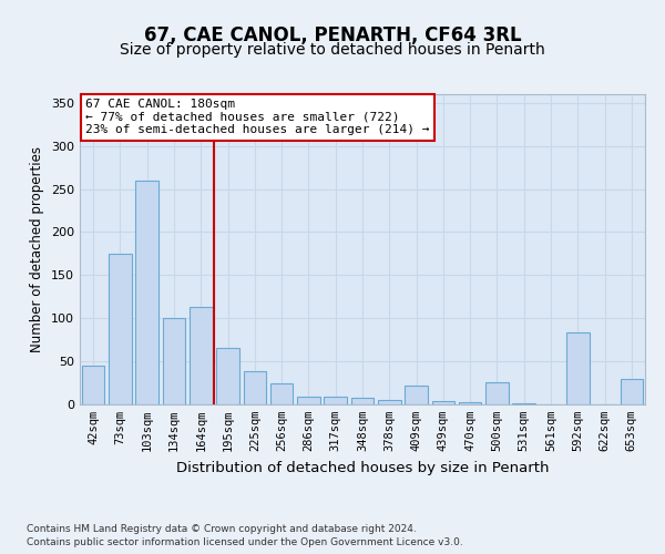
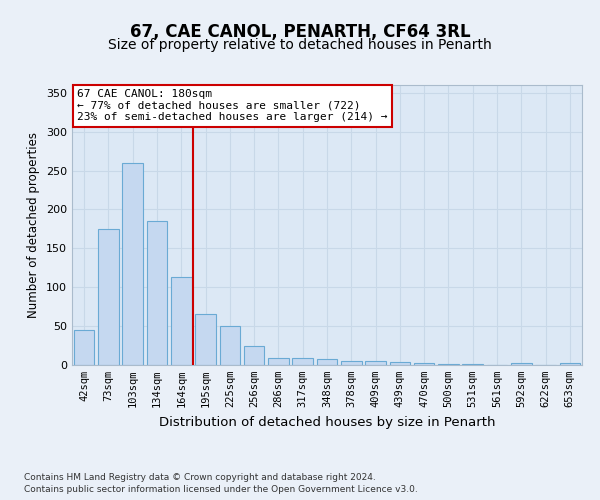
134sqm: 100 -> 185
225sqm: 38 -> 50
409sqm: 22 -> 5
500sqm: 26 -> 1
592sqm: 84 -> 2
653sqm: 30 -> 2
